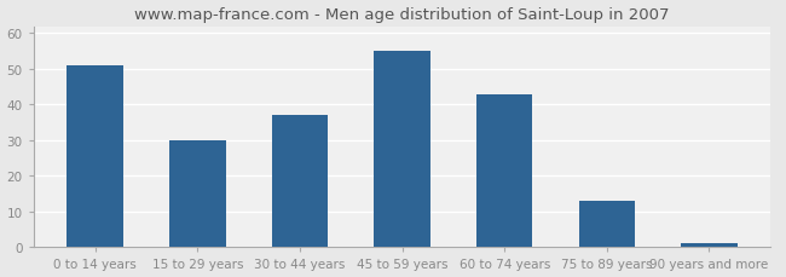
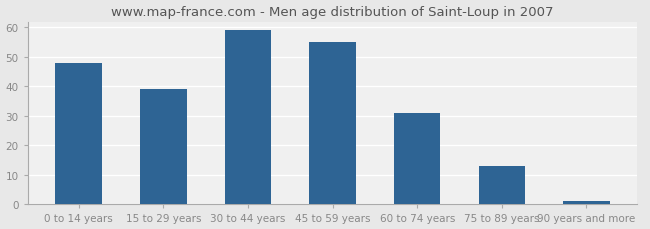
0 to 14 years: 51 -> 48
15 to 29 years: 30 -> 39
30 to 44 years: 37 -> 59
60 to 74 years: 43 -> 31
